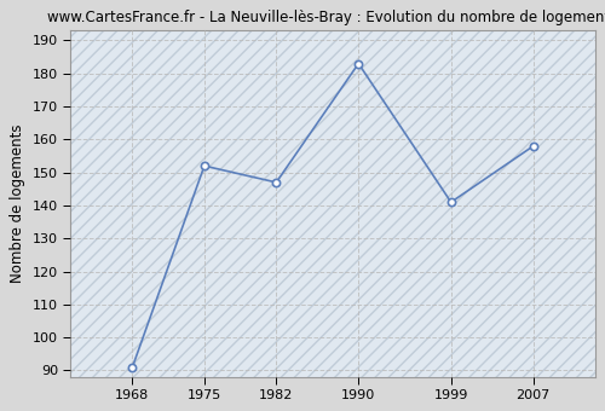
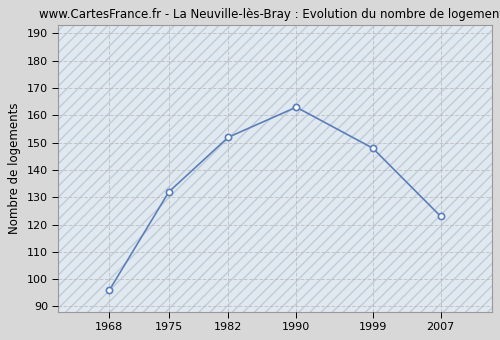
1968: 91 -> 96
1975: 152 -> 132
1982: 147 -> 152
1990: 183 -> 163
1999: 141 -> 148
2007: 158 -> 123
